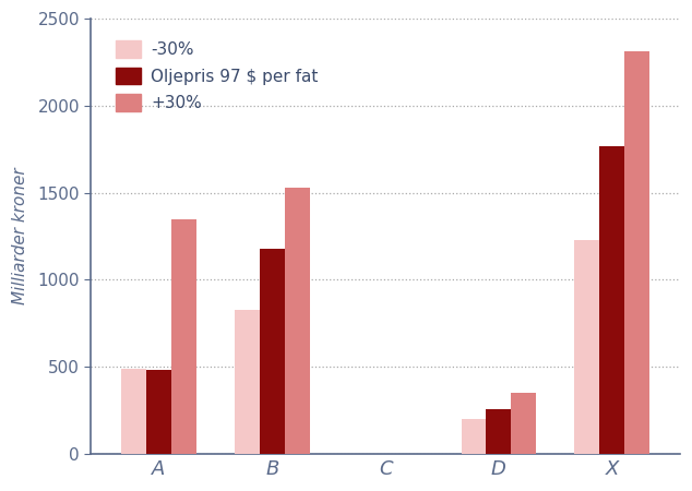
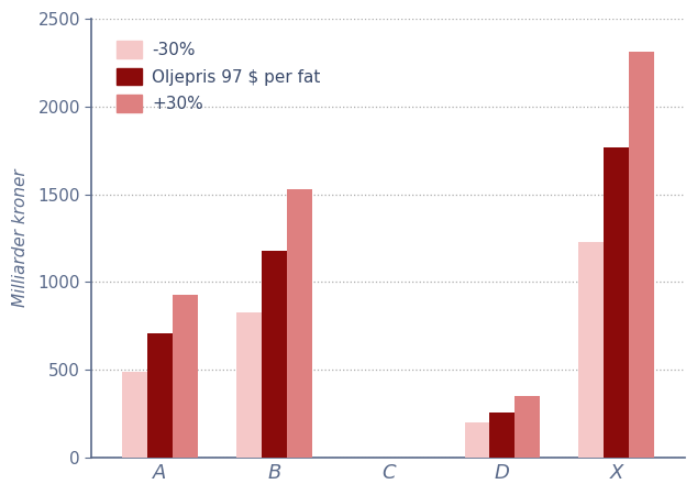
Oljepris 97 $ per fat/A: 480 -> 710
+30%/A: 1350 -> 930
